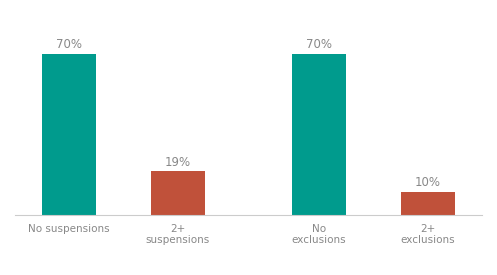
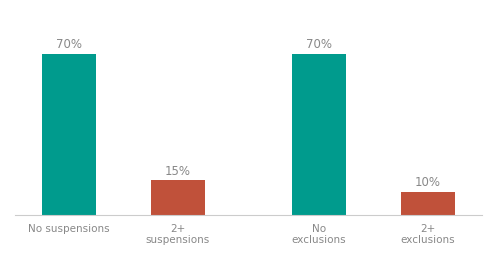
2+ suspensions: 19% -> 15%
